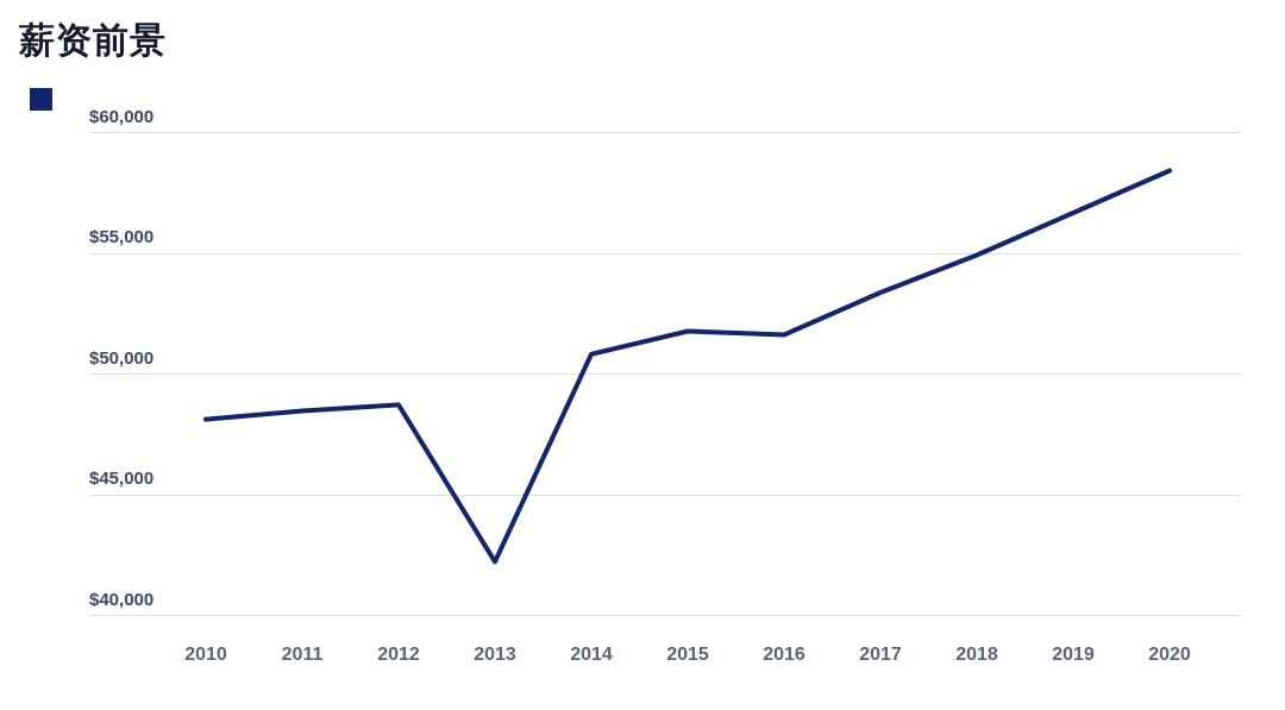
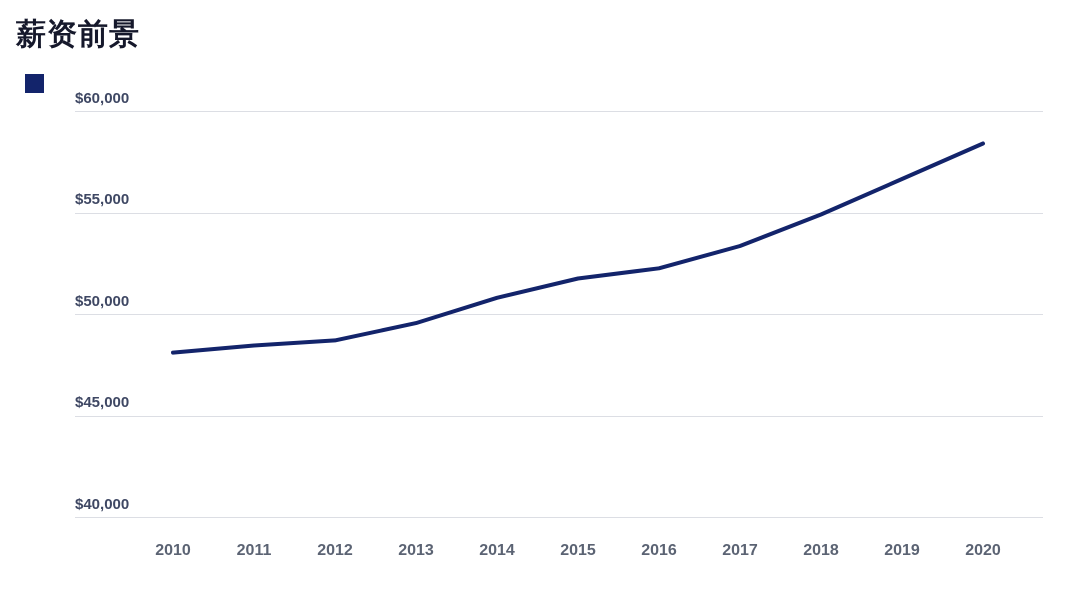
2013: $42200 -> $49600
2016: $51600 -> $52200
